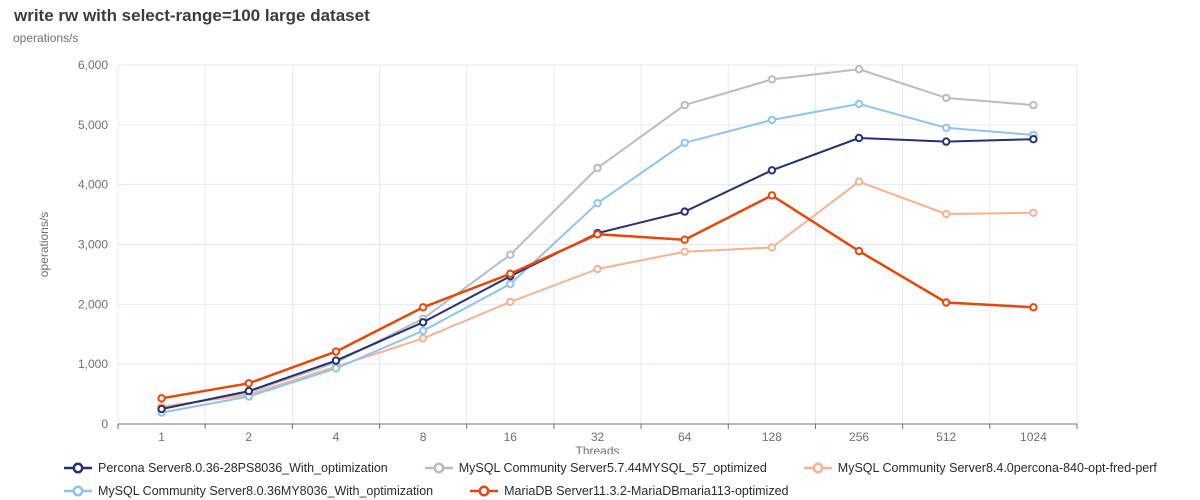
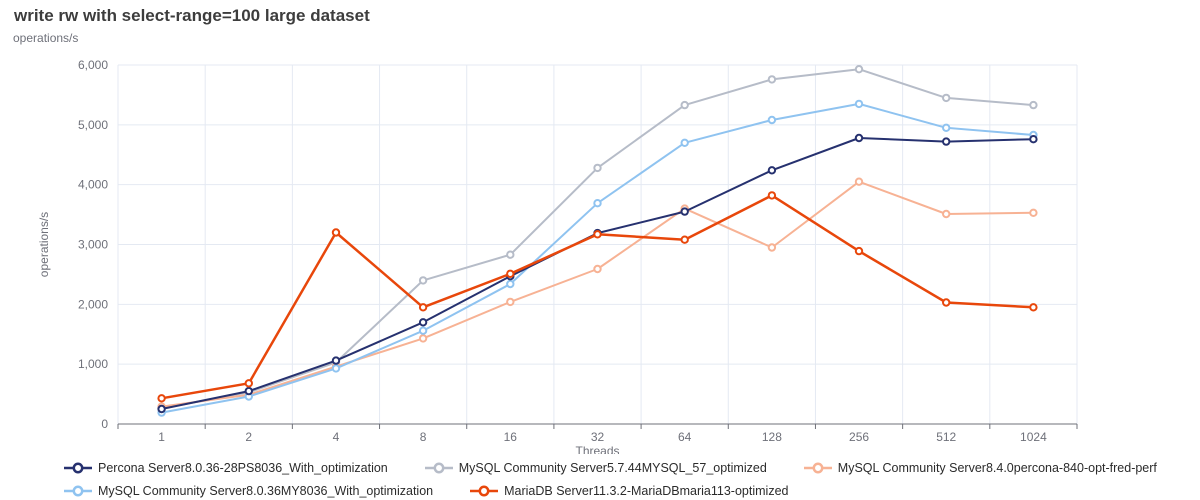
MariaDB Server11.3.2-MariaDBmaria113-optimized/4: 1200 -> 3200
MySQL Community Server5.7.44MYSQL_57_optimized/8: 1800 -> 2400
MySQL Community Server8.4.0percona-840-opt-fred-perf/64: 2900 -> 3600
